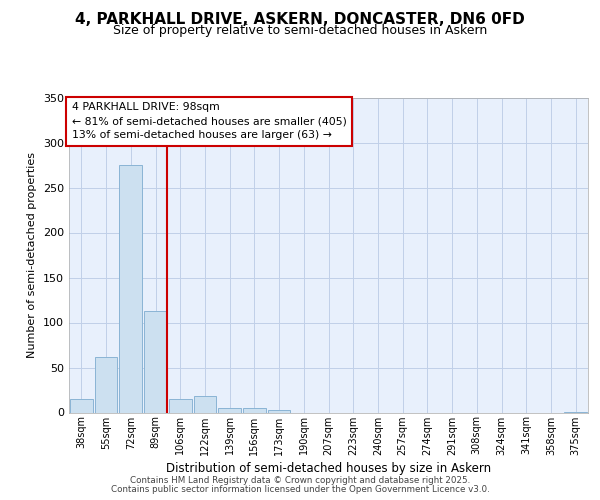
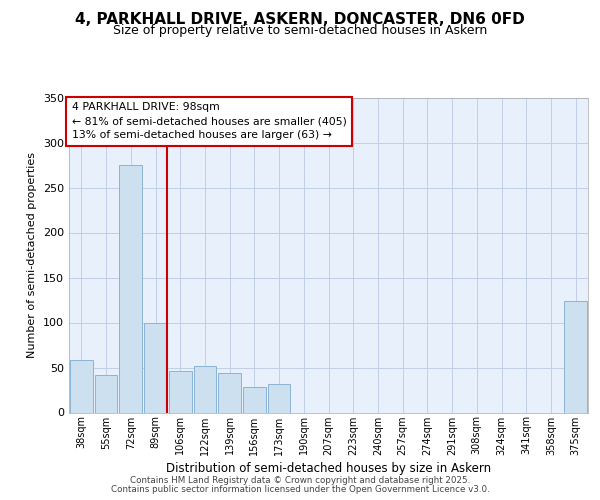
38sqm: 15 -> 58
55sqm: 62 -> 42
89sqm: 113 -> 100
106sqm: 15 -> 46
122sqm: 18 -> 52
139sqm: 5 -> 44
156sqm: 5 -> 28
173sqm: 3 -> 32
375sqm: 1 -> 124
